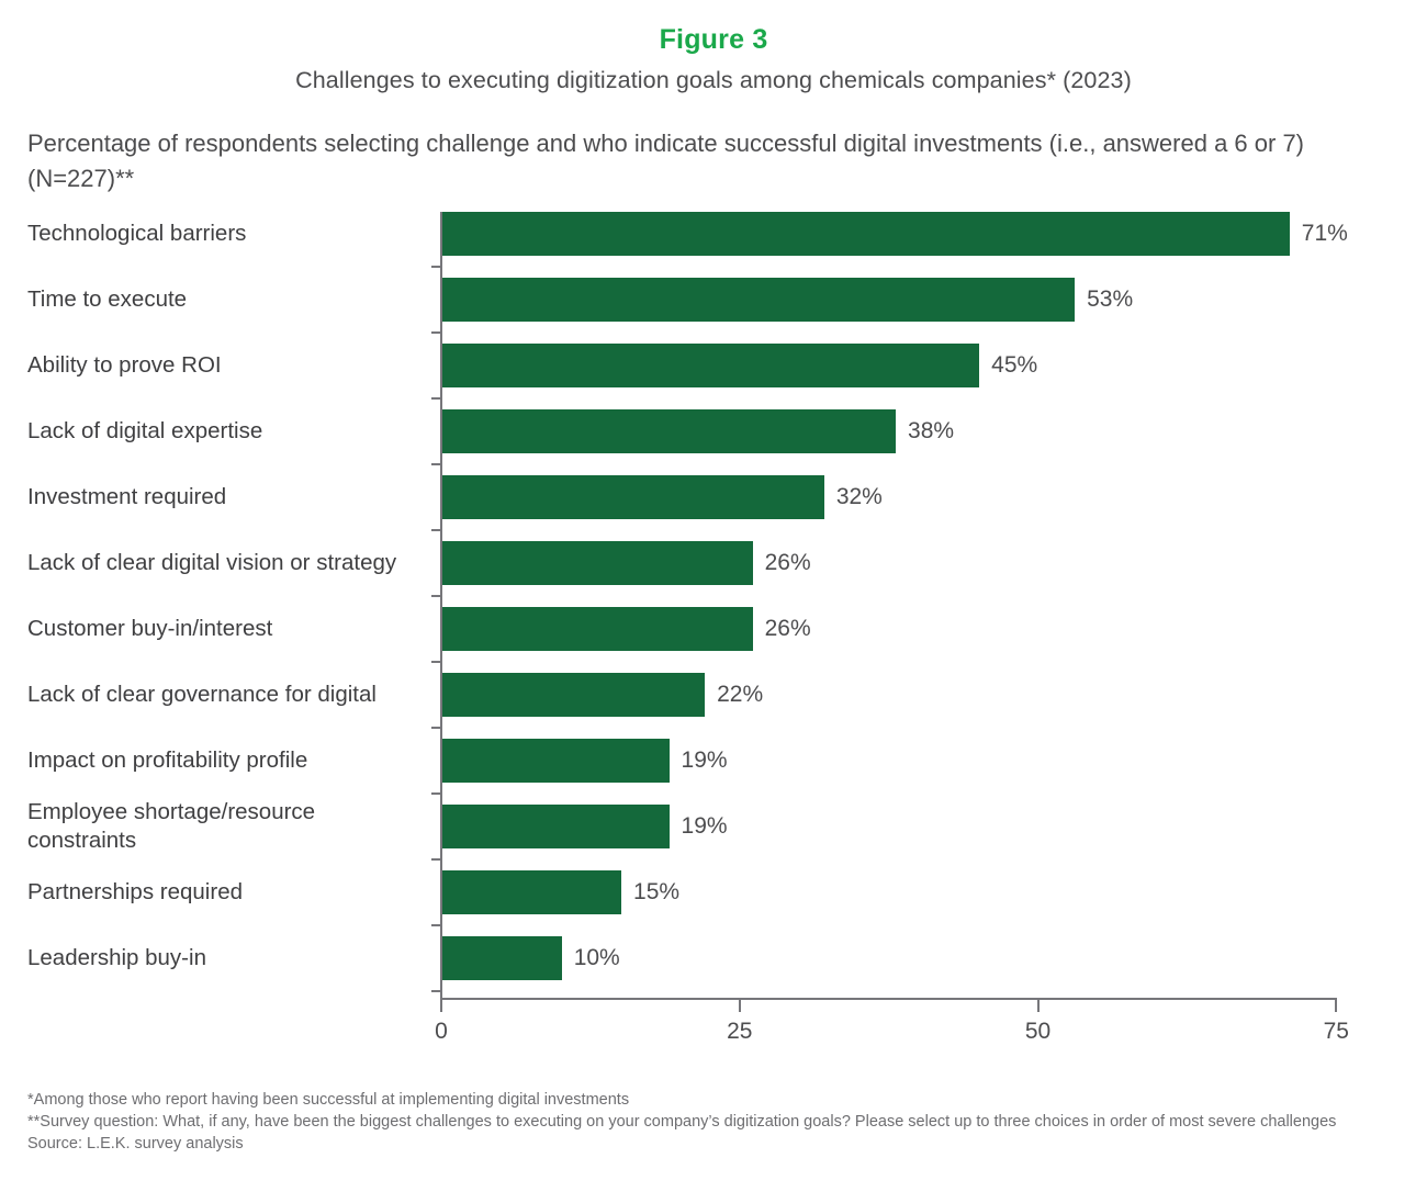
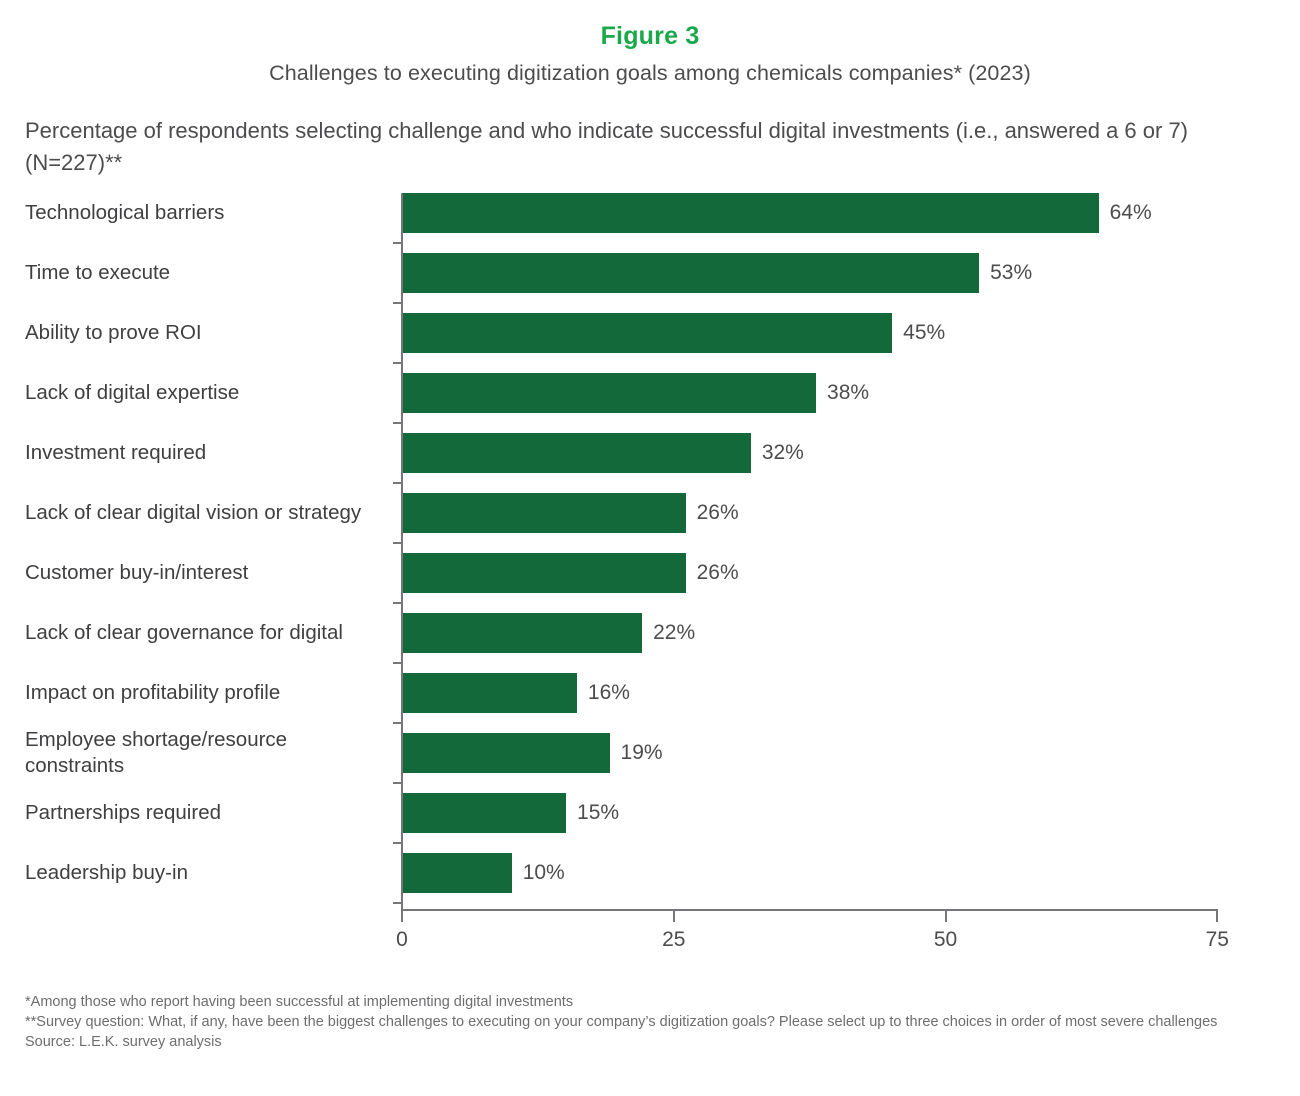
Technological barriers: 71% -> 64%
Impact on profitability profile: 19% -> 16%
